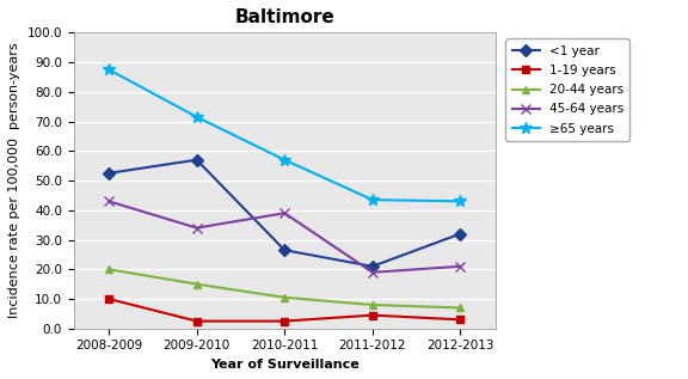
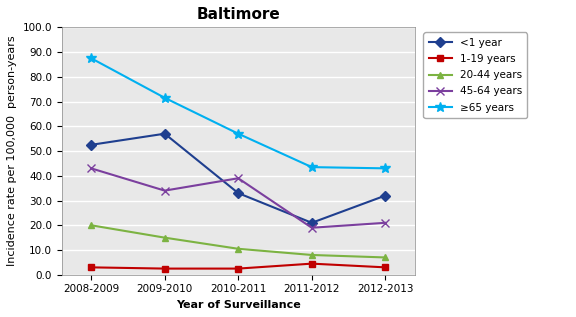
1-19 years/2008-2009: 10.0 -> 3.0
<1 year/2010-2011: 26.5 -> 33.0
